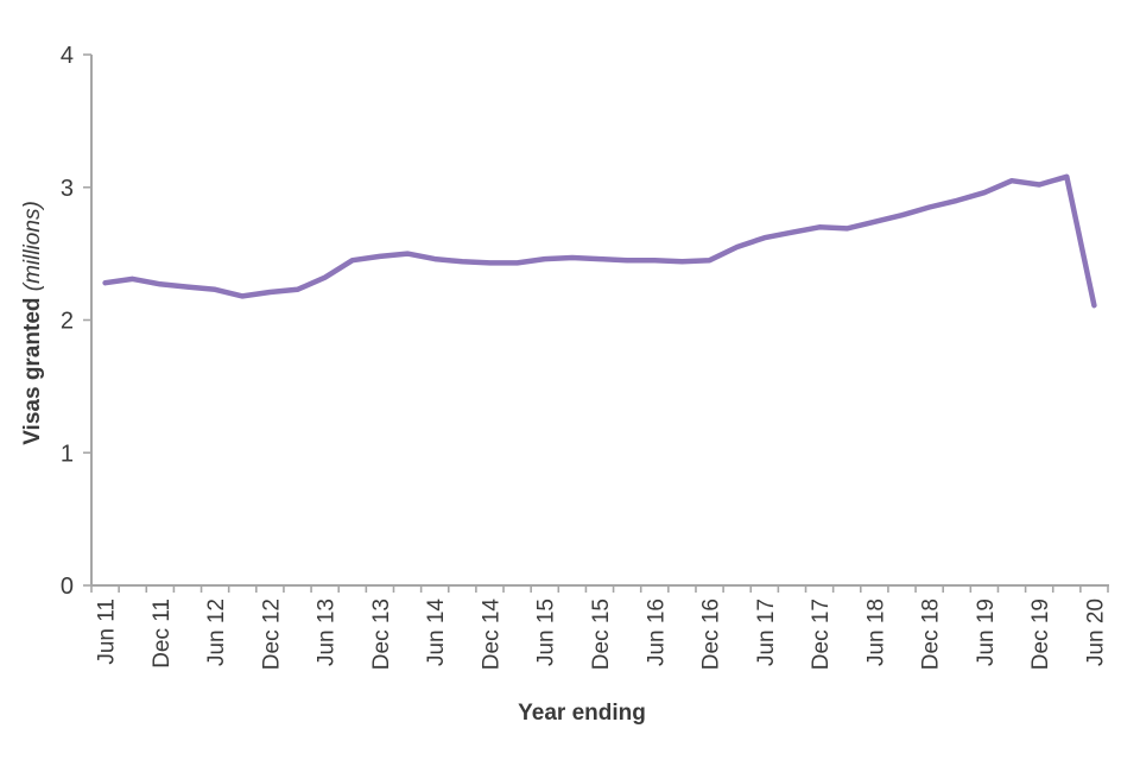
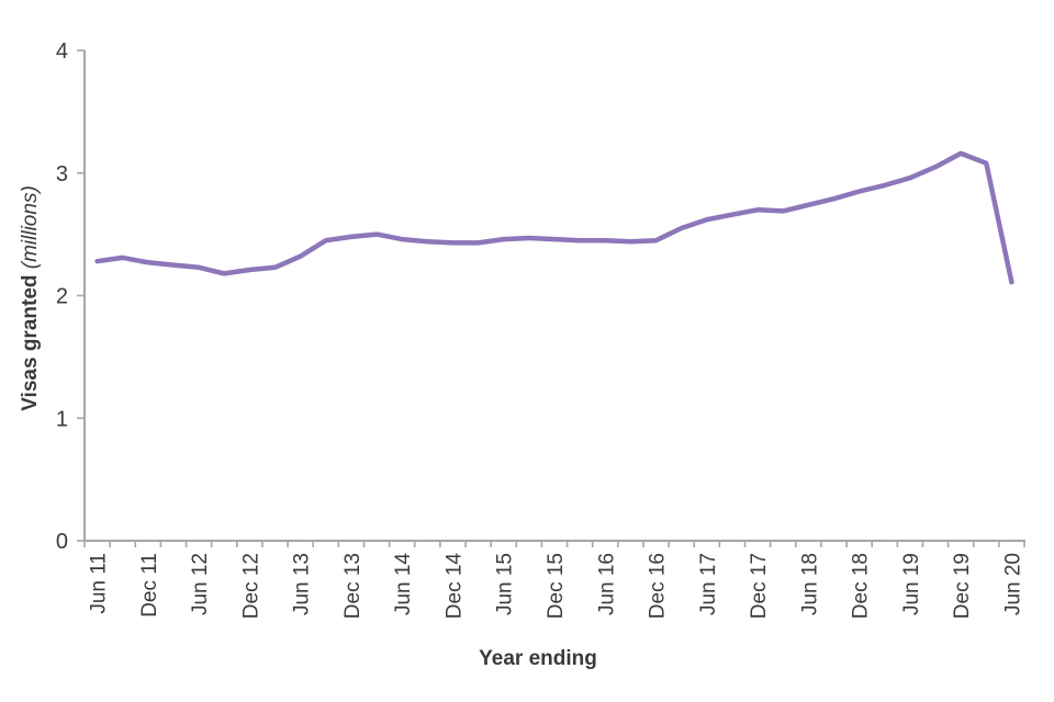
Dec 19: 3.02 -> 3.16
